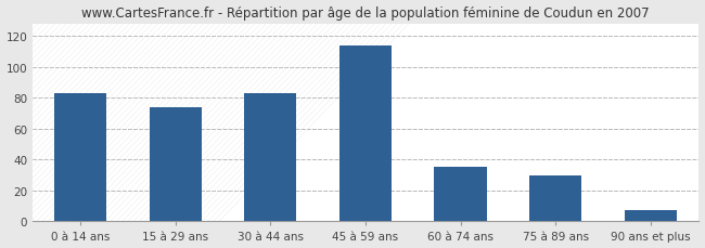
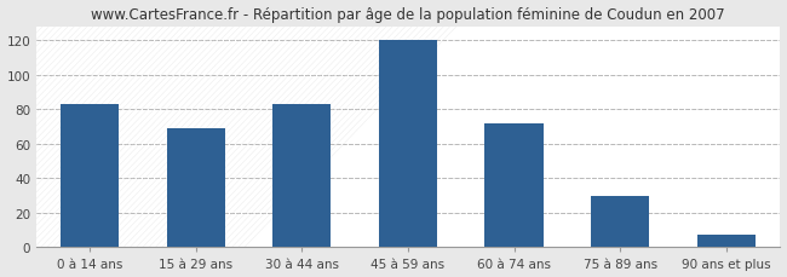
15 à 29 ans: 74 -> 69
45 à 59 ans: 114 -> 120
60 à 74 ans: 35 -> 72
